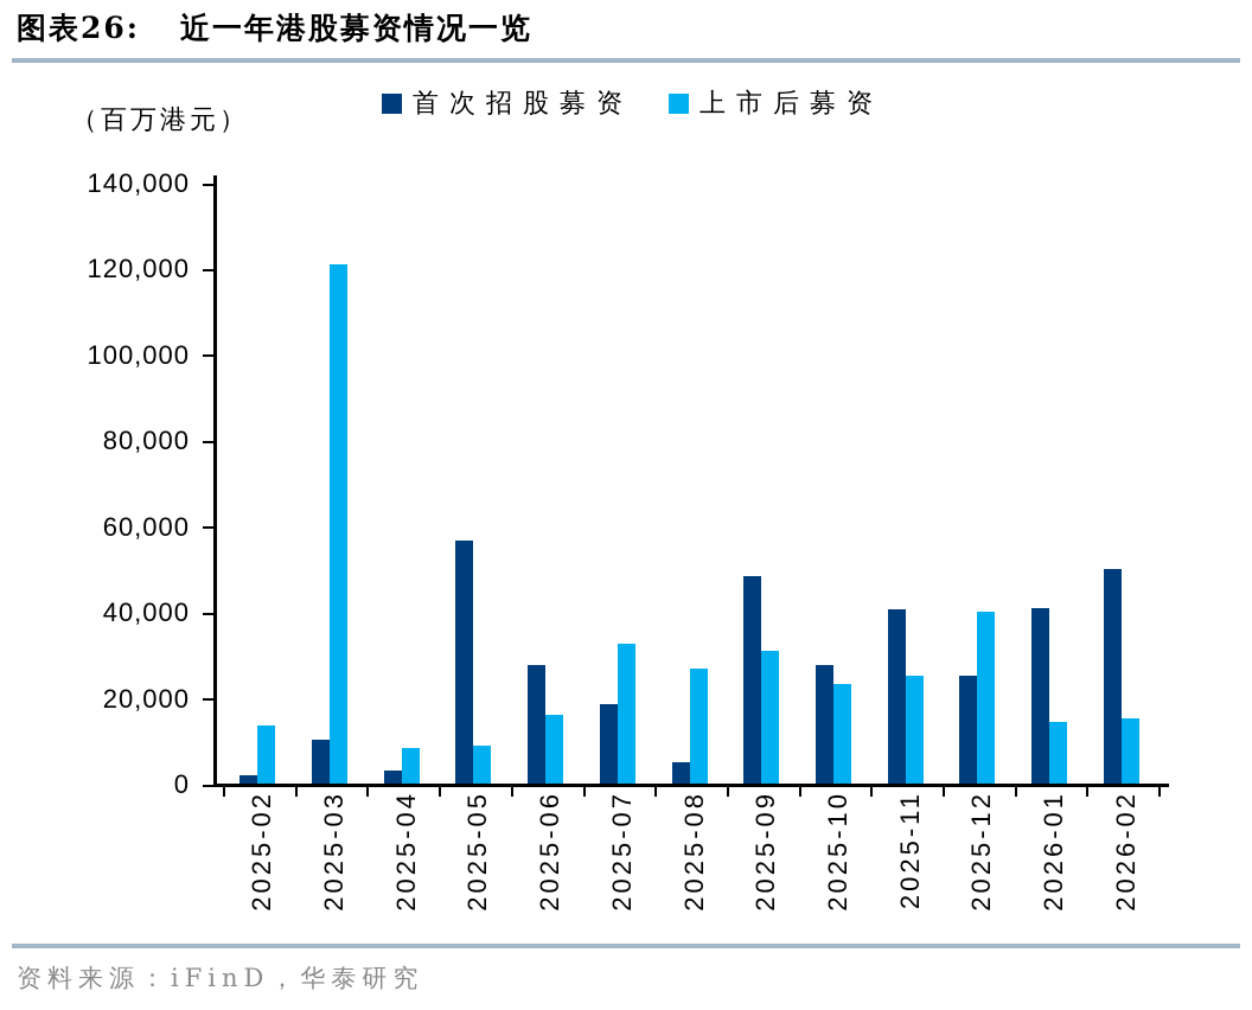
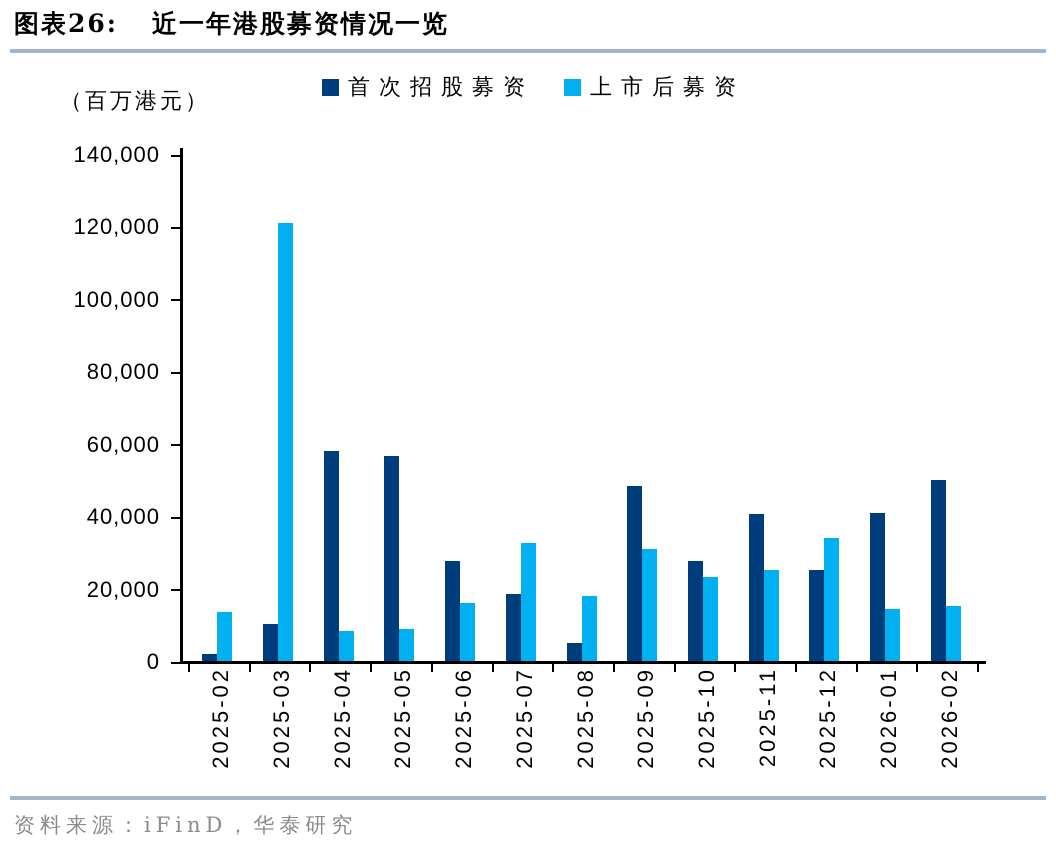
首次招股募资/2025-04: 3000 -> 58000
上市后募资/2025-08: 27000 -> 18000
上市后募资/2025-12: 40000 -> 34000
